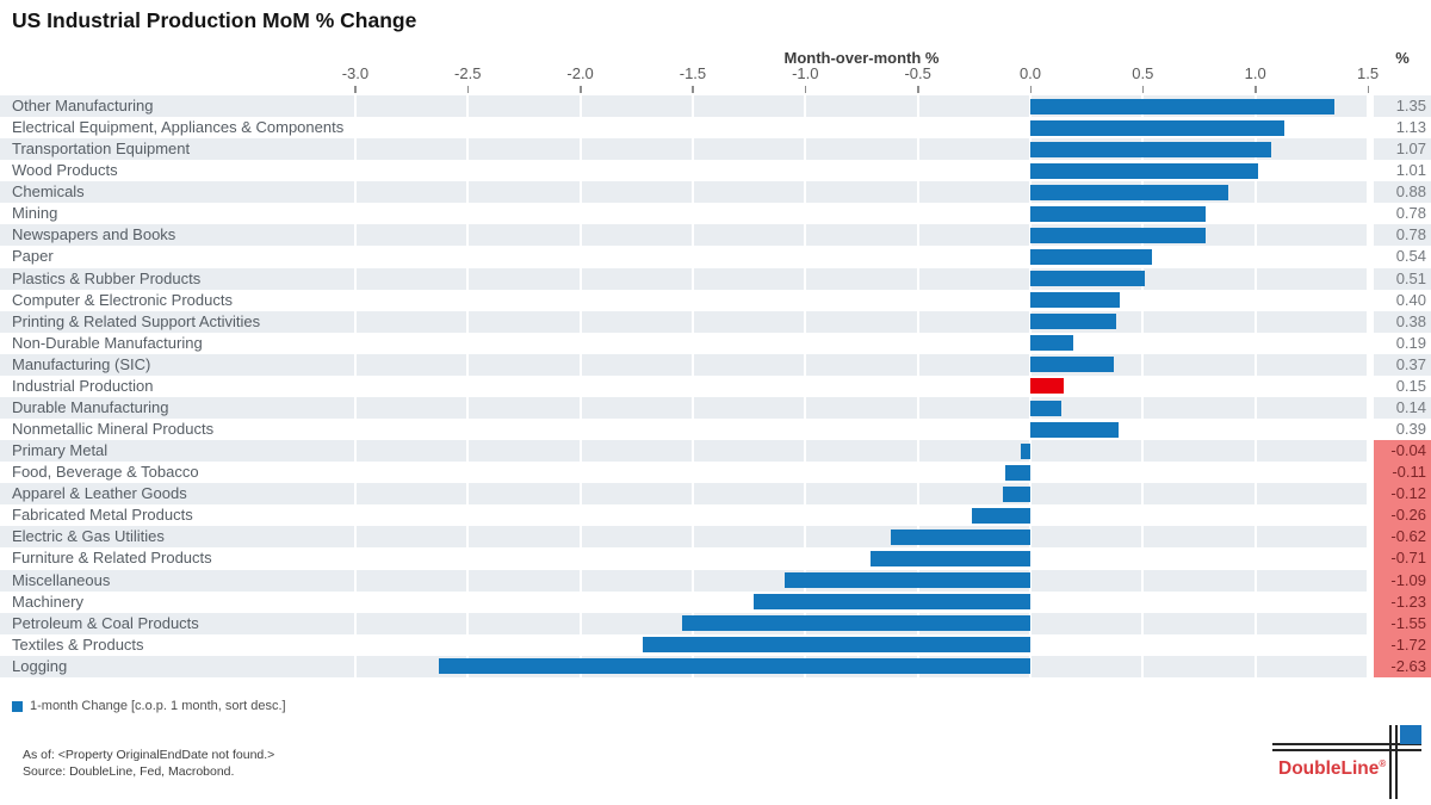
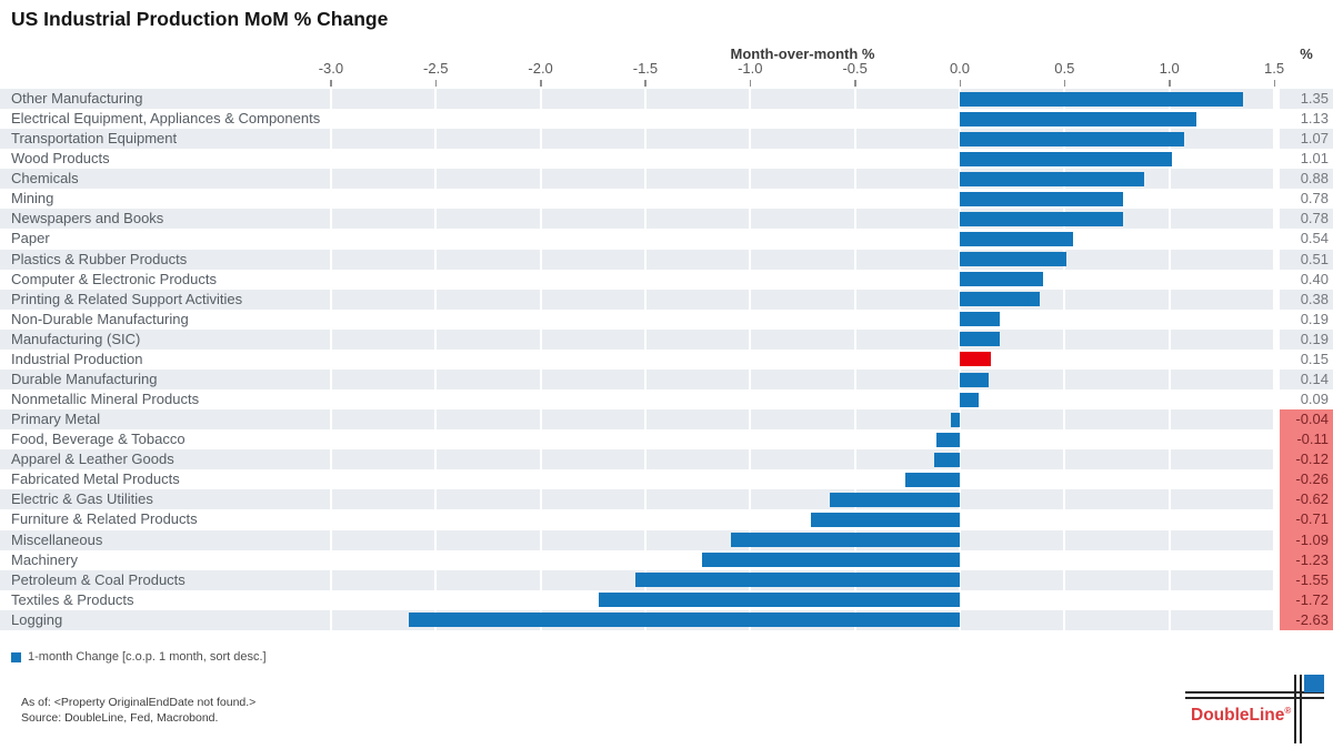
Manufacturing (SIC): 0.37 -> 0.19
Nonmetallic Mineral Products: 0.39 -> 0.09
